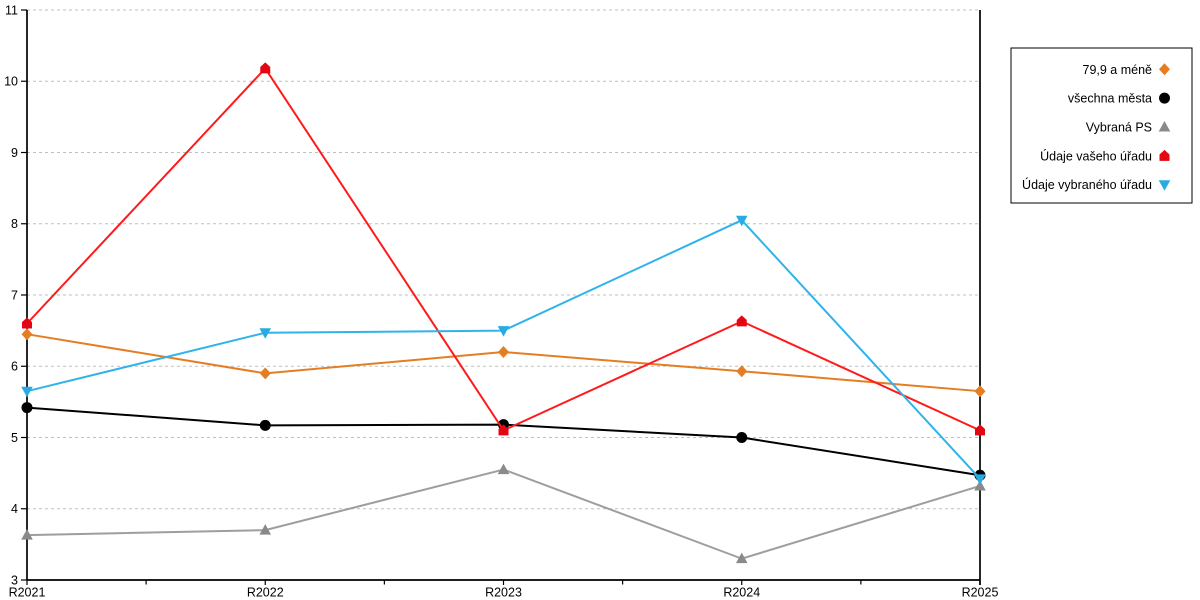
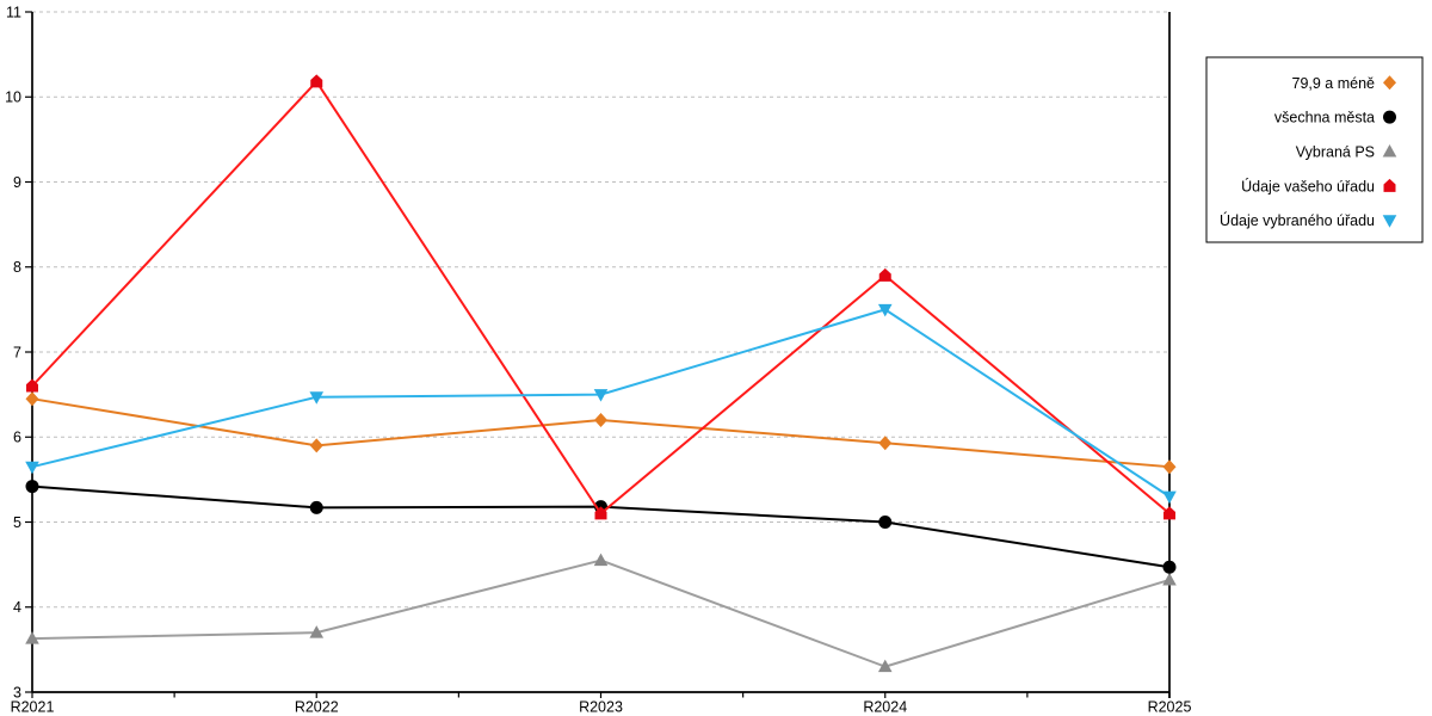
Údaje vašeho úřadu/R2024: 6.6 -> 7.9
Údaje vybraného úřadu/R2024: 8.1 -> 7.5
Údaje vybraného úřadu/R2025: 4.4 -> 5.3
